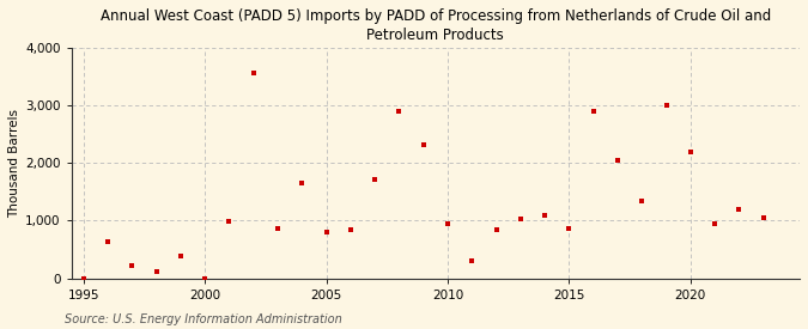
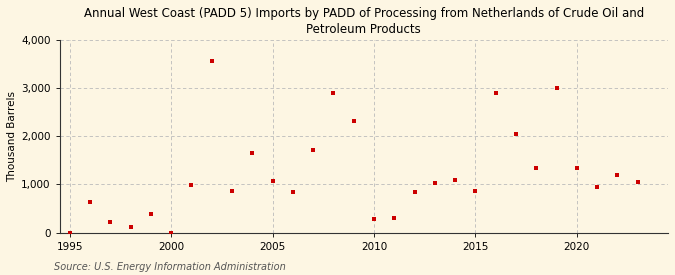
2005: 800 -> 1,060
2010: 950 -> 290
2020: 2,200 -> 1,350
